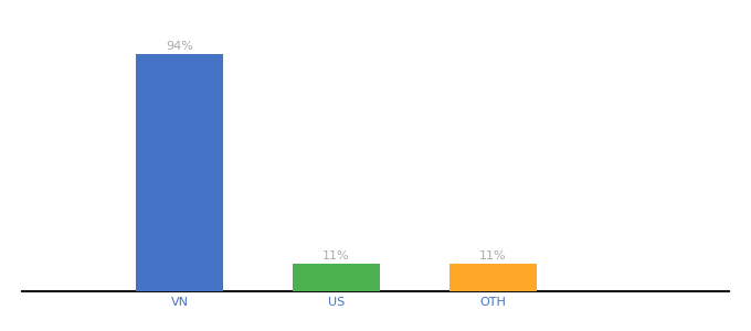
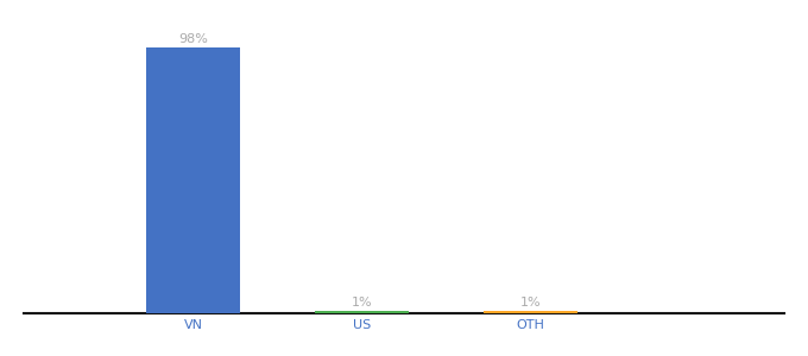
VN: 94% -> 98%
US: 11% -> 1%
OTH: 11% -> 1%
